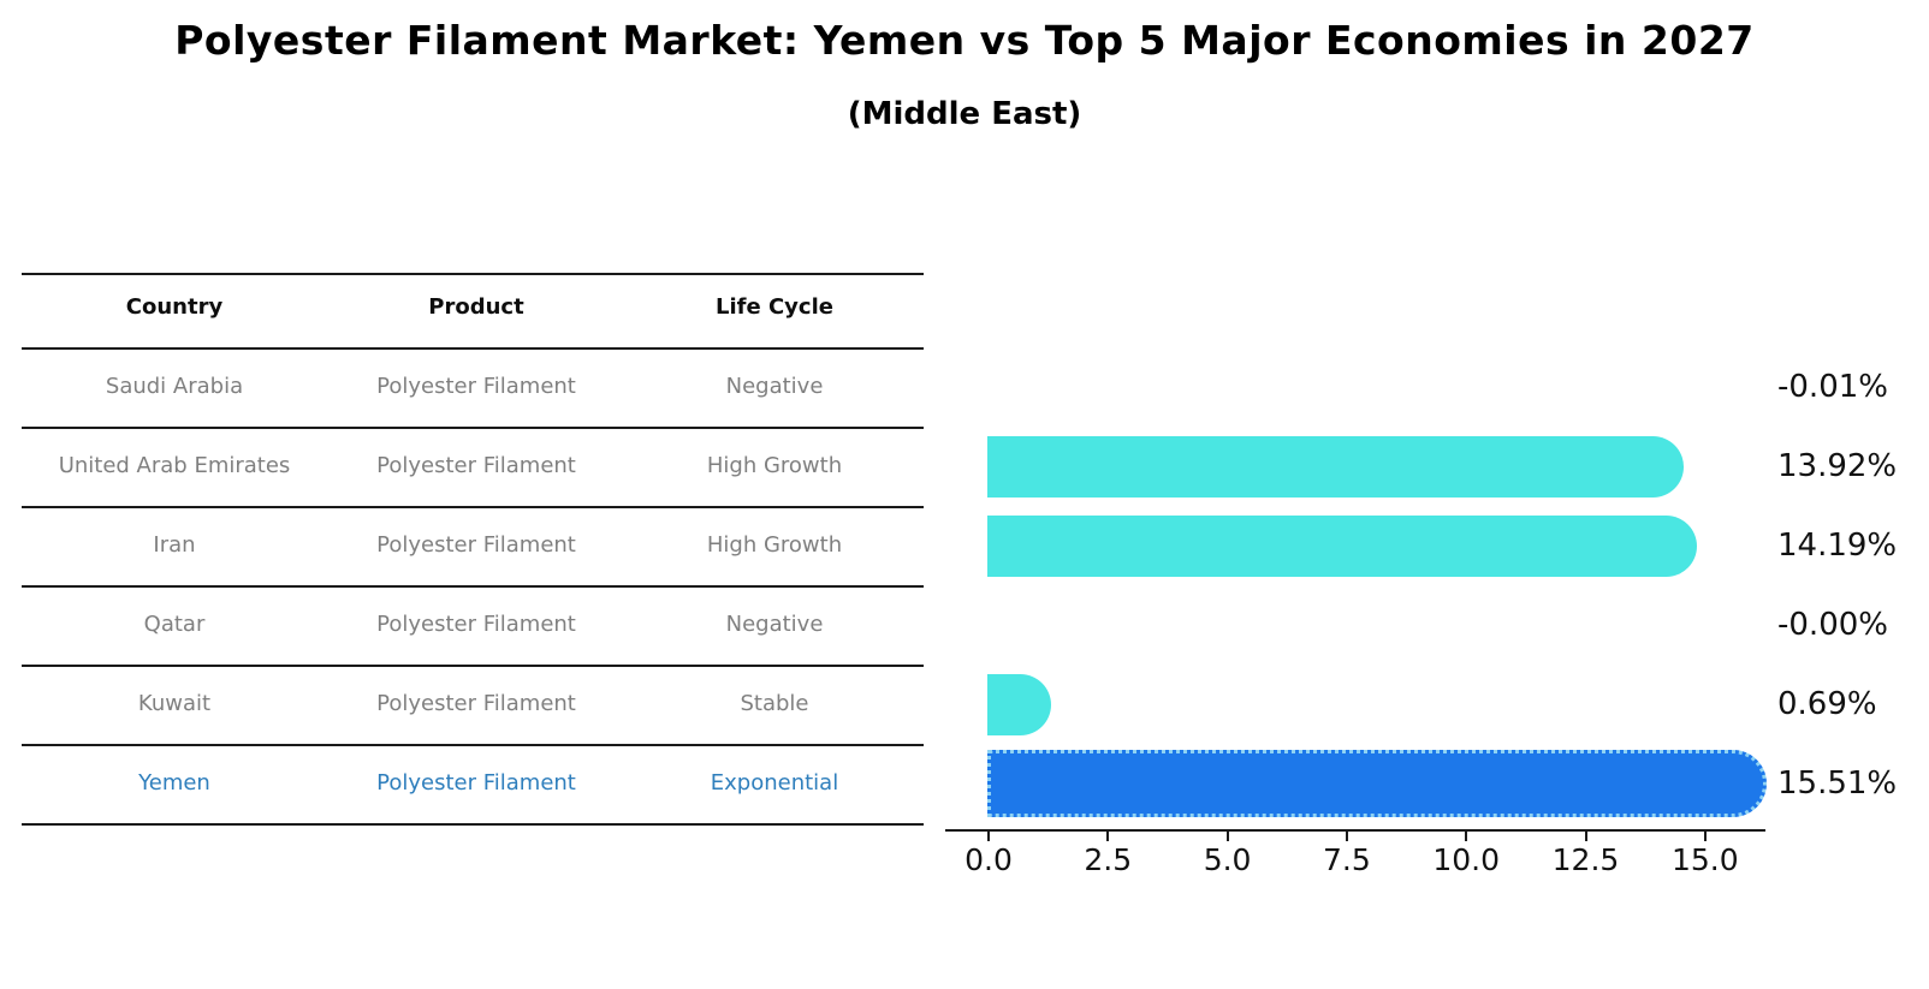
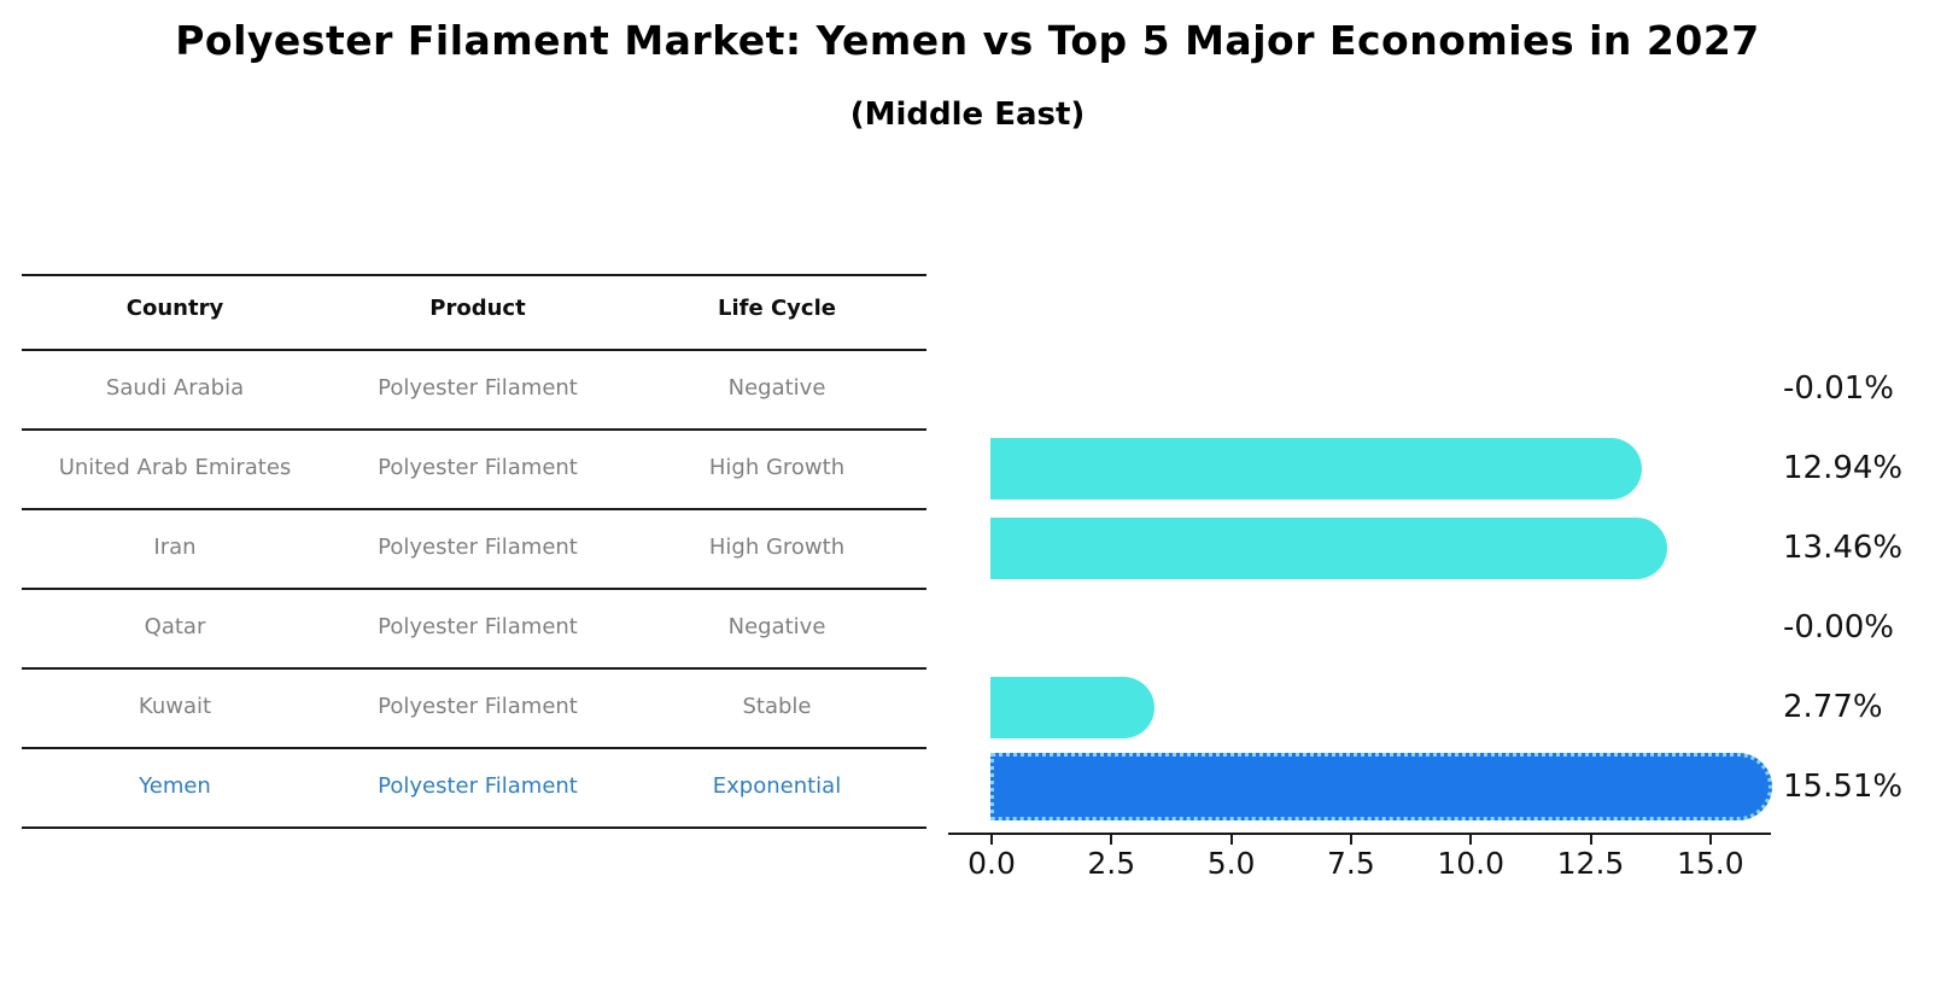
United Arab Emirates: 13.92% -> 12.94%
Iran: 14.19% -> 13.46%
Kuwait: 0.69% -> 2.77%
